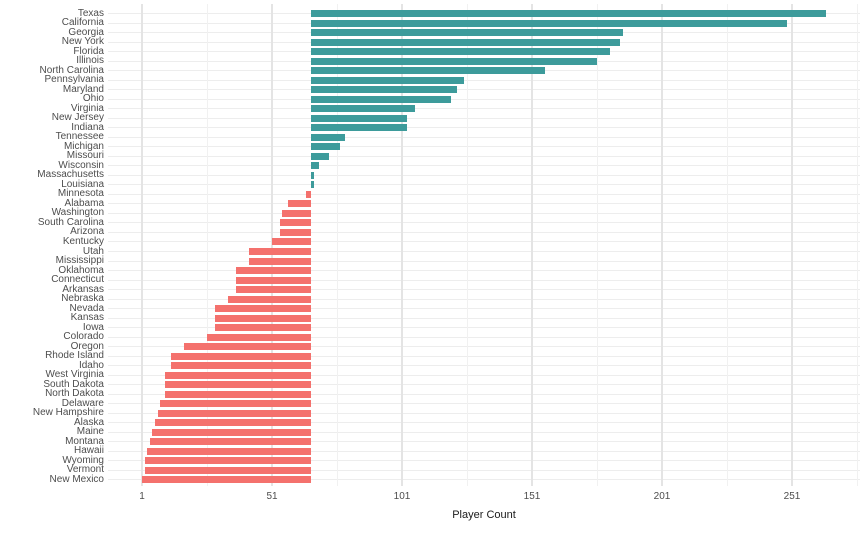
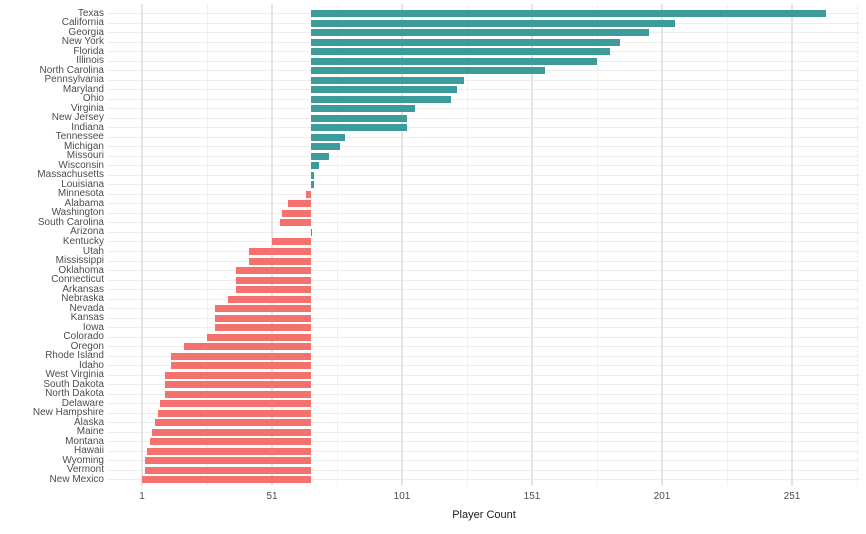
California: 249 -> 206
Georgia: 186 -> 196
Arizona: 54 -> 66
